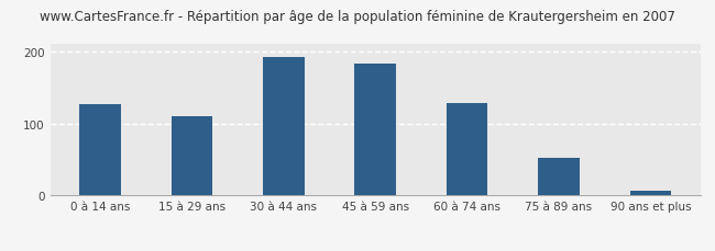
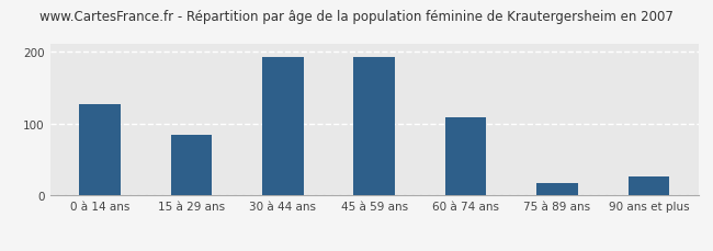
15 à 29 ans: 110 -> 84
45 à 59 ans: 183 -> 192
60 à 74 ans: 128 -> 108
75 à 89 ans: 52 -> 18
90 ans et plus: 7 -> 26
